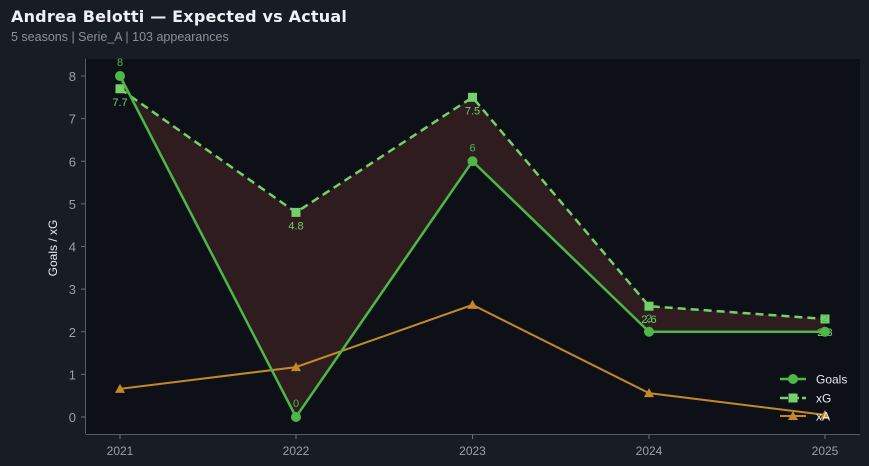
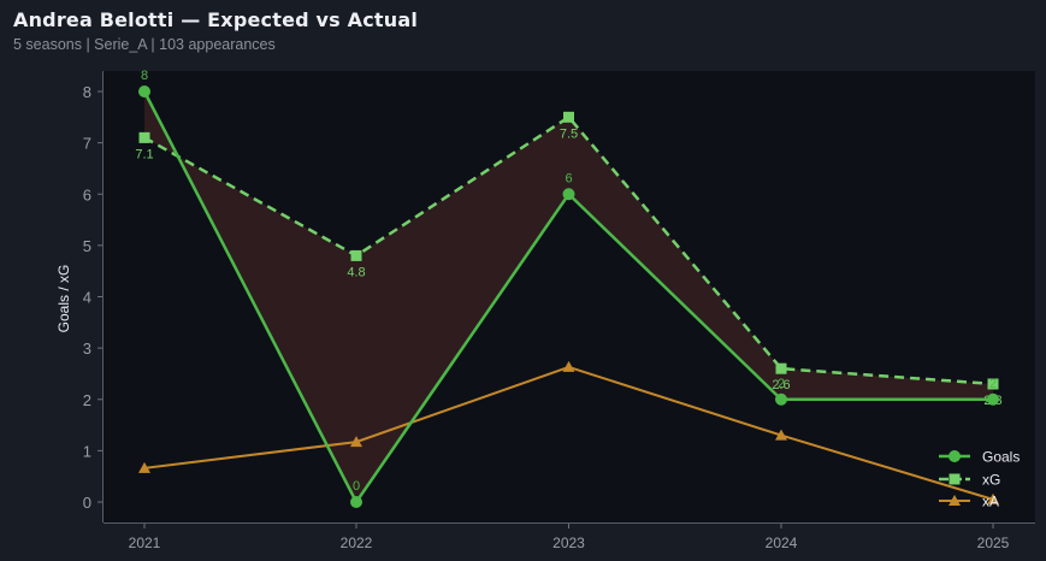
xG/2021: 7.7 -> 7.1
xA/2024: 0.6 -> 1.3
